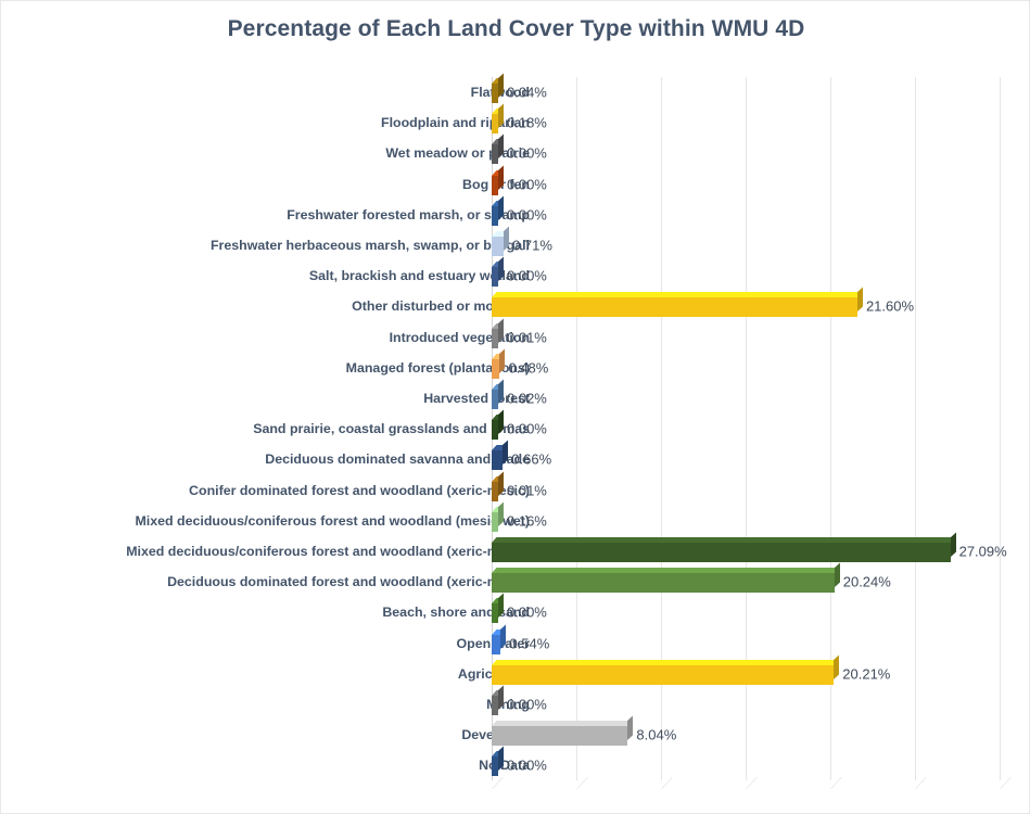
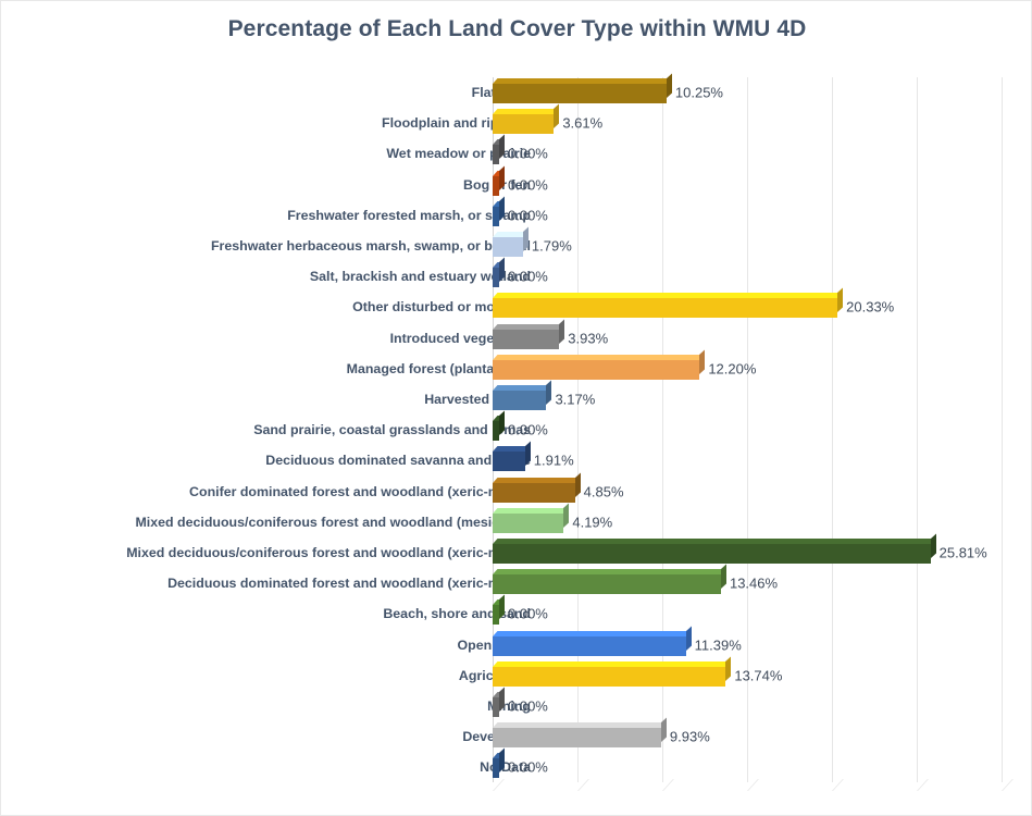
Flatwood: 0.04% -> 10.25%
Floodplain and riparian: 0.18% -> 3.61%
Freshwater herbaceous marsh, swamp, or baygall: 0.71% -> 1.79%
Other disturbed or modified: 21.60% -> 20.33%
Introduced vegetation: 0.01% -> 3.93%
Managed forest (plantations): 0.48% -> 12.20%
Harvested forest: 0.02% -> 3.17%
Deciduous dominated savanna and glade: 0.66% -> 1.91%
Conifer dominated forest and woodland (xeric-mesic): 0.01% -> 4.85%
Mixed deciduous/coniferous forest and woodland (mesic-wet): 0.16% -> 4.19%
Mixed deciduous/coniferous forest and woodland (xeric-mesic): 27.09% -> 25.81%
Deciduous dominated forest and woodland (xeric-mesic): 20.24% -> 13.46%
Open water: 0.54% -> 11.39%
Agriculture: 20.21% -> 13.74%
Developed: 8.04% -> 9.93%
